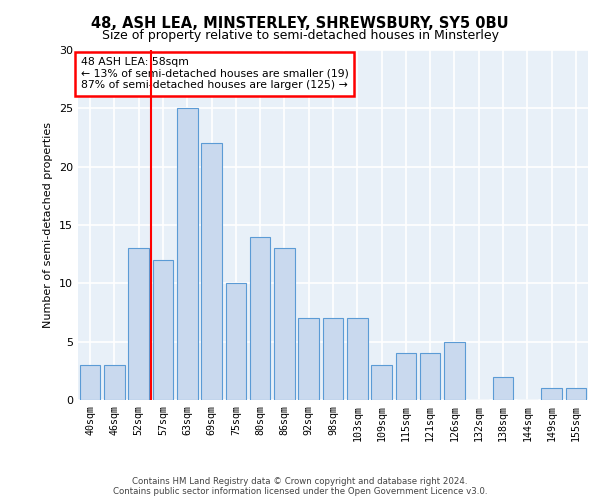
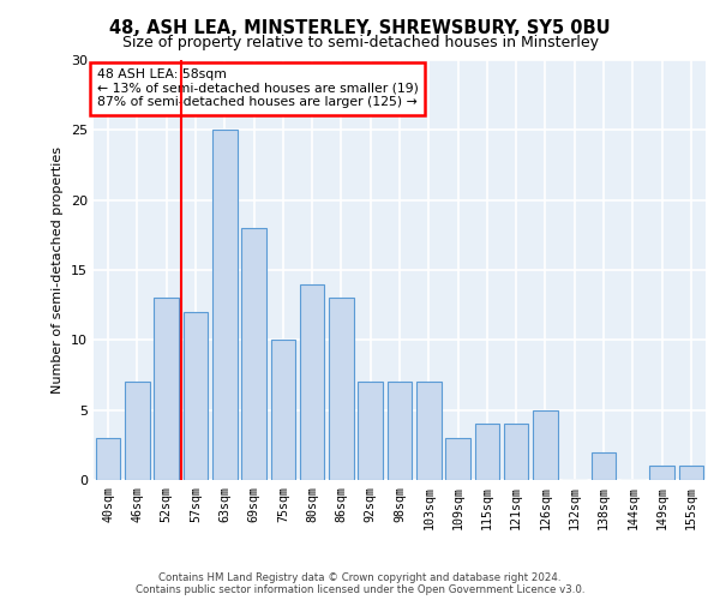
46sqm: 3 -> 7
69sqm: 22 -> 18
